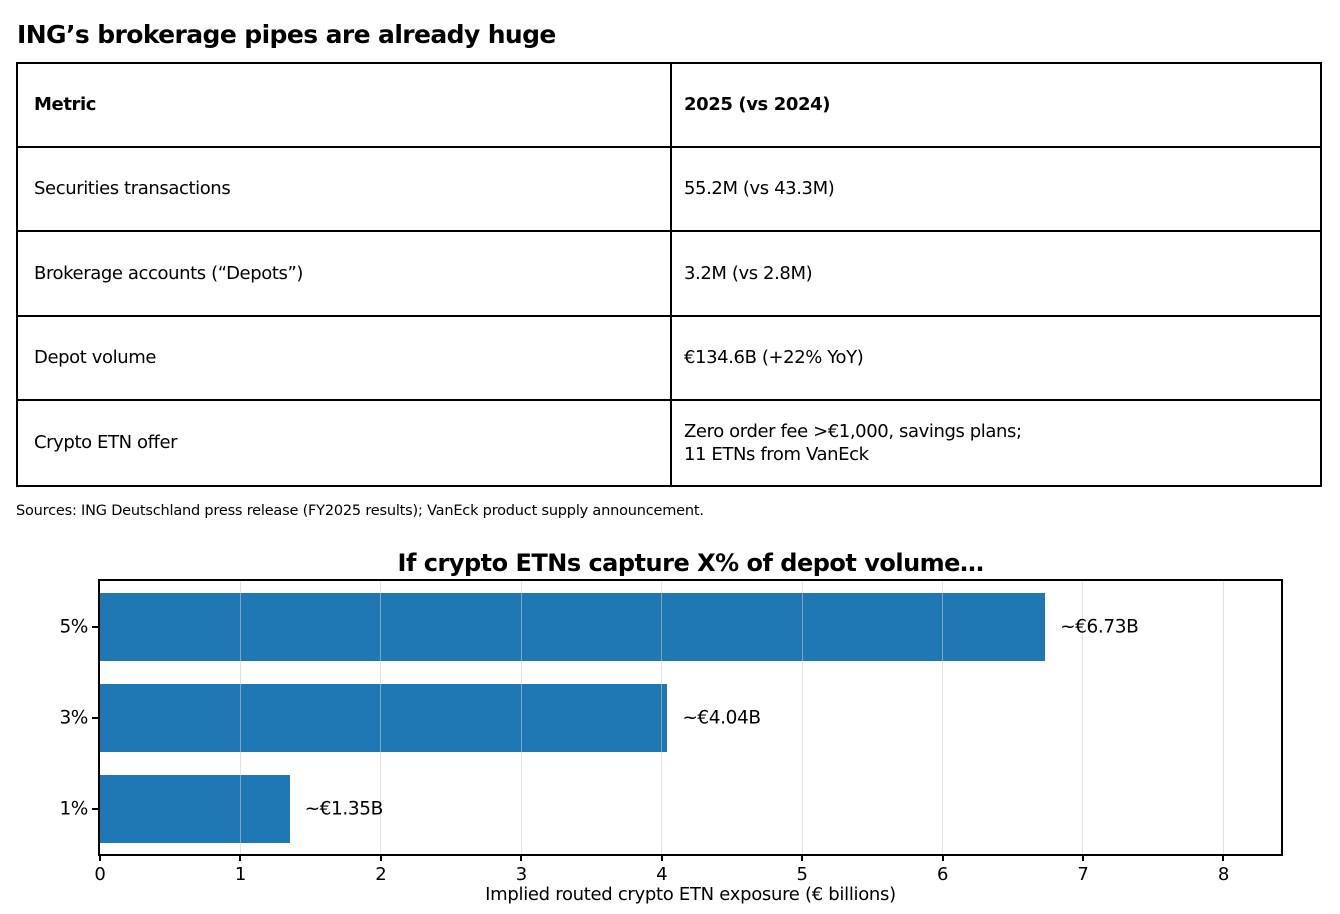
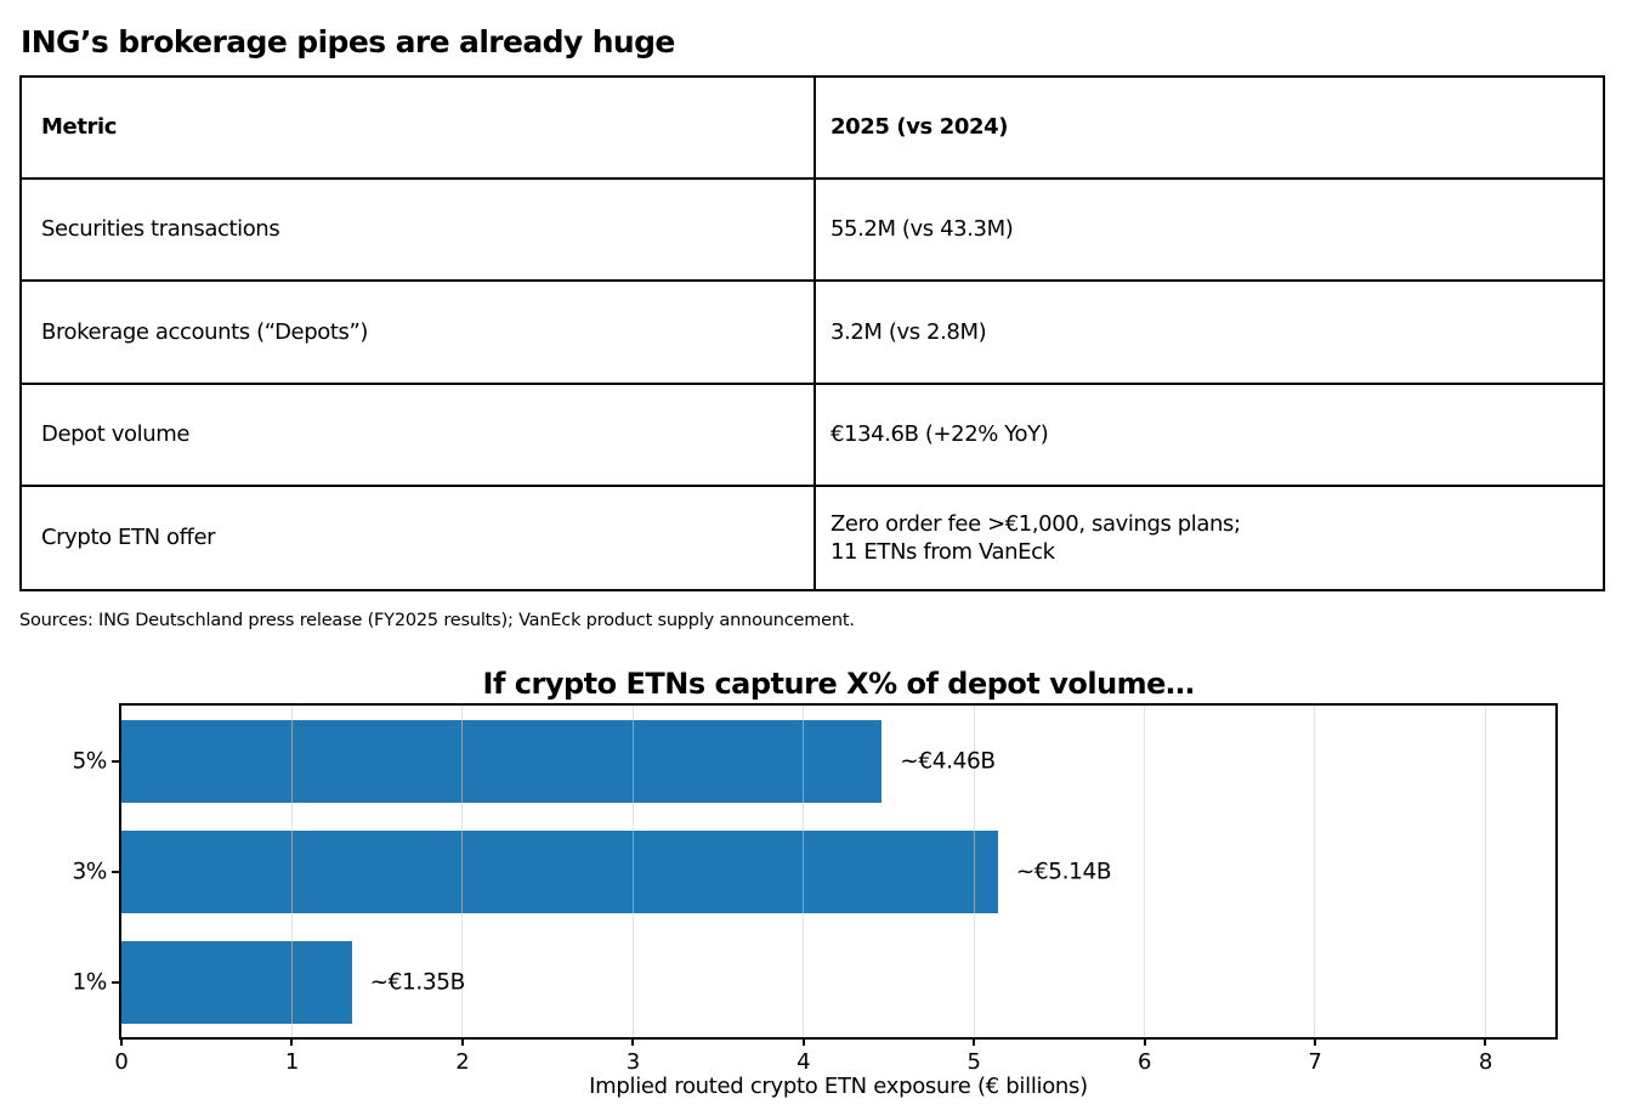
5%: 6.73 -> 4.46
3%: 4.04 -> 5.14
